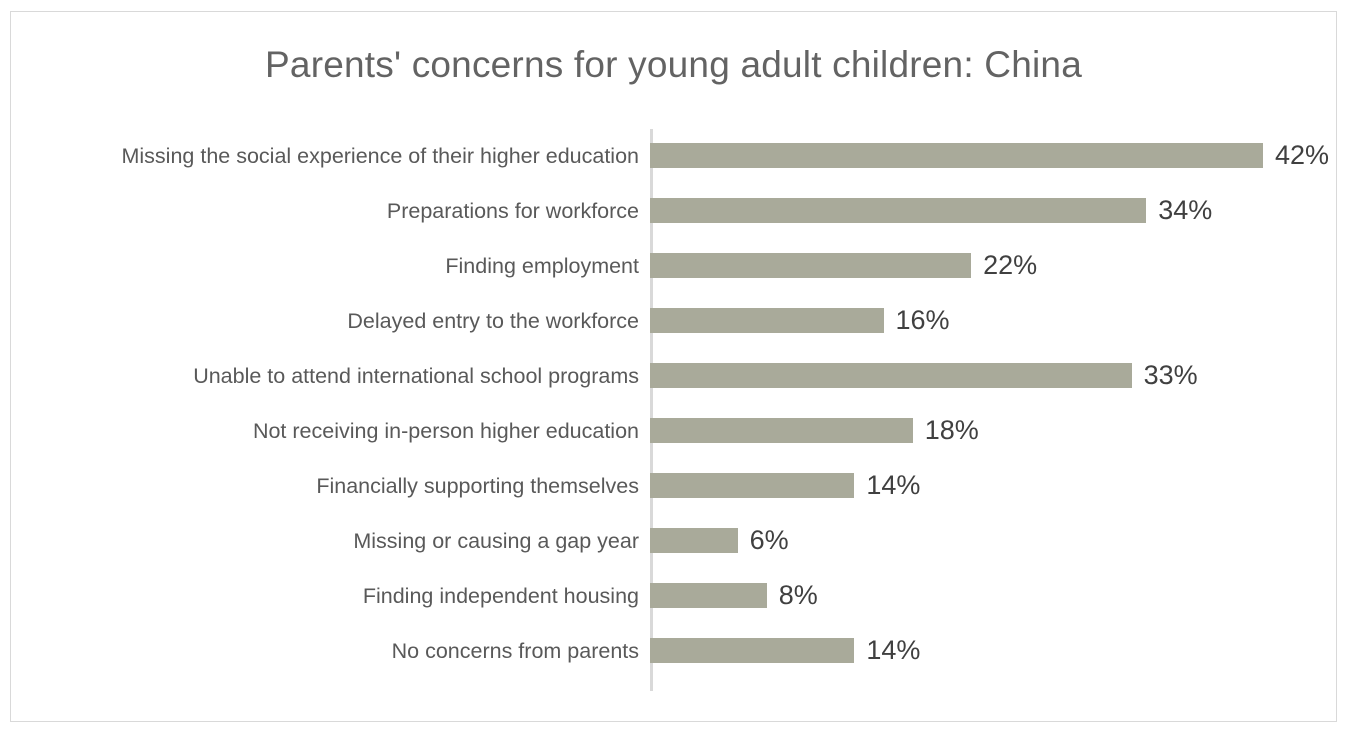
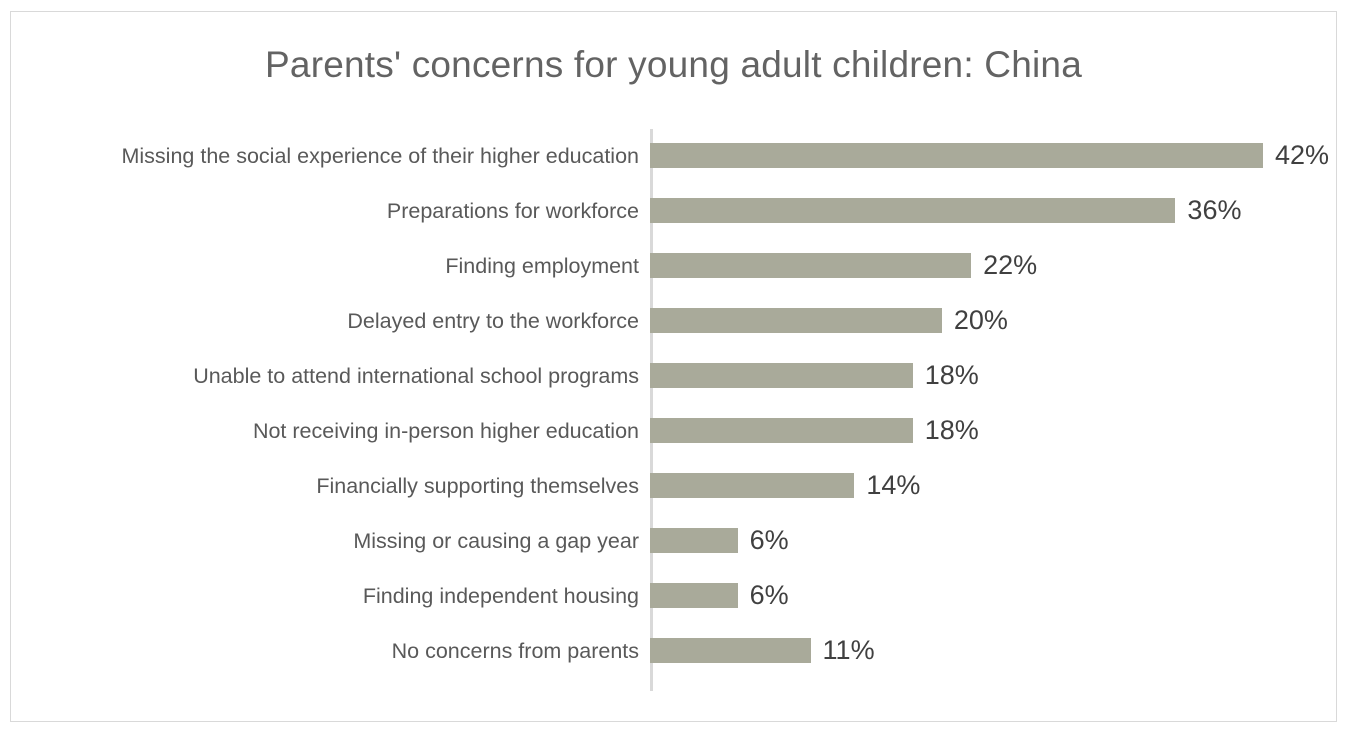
Preparations for workforce: 34% -> 36%
Delayed entry to the workforce: 16% -> 20%
Unable to attend international school programs: 33% -> 18%
Finding independent housing: 8% -> 6%
No concerns from parents: 14% -> 11%
